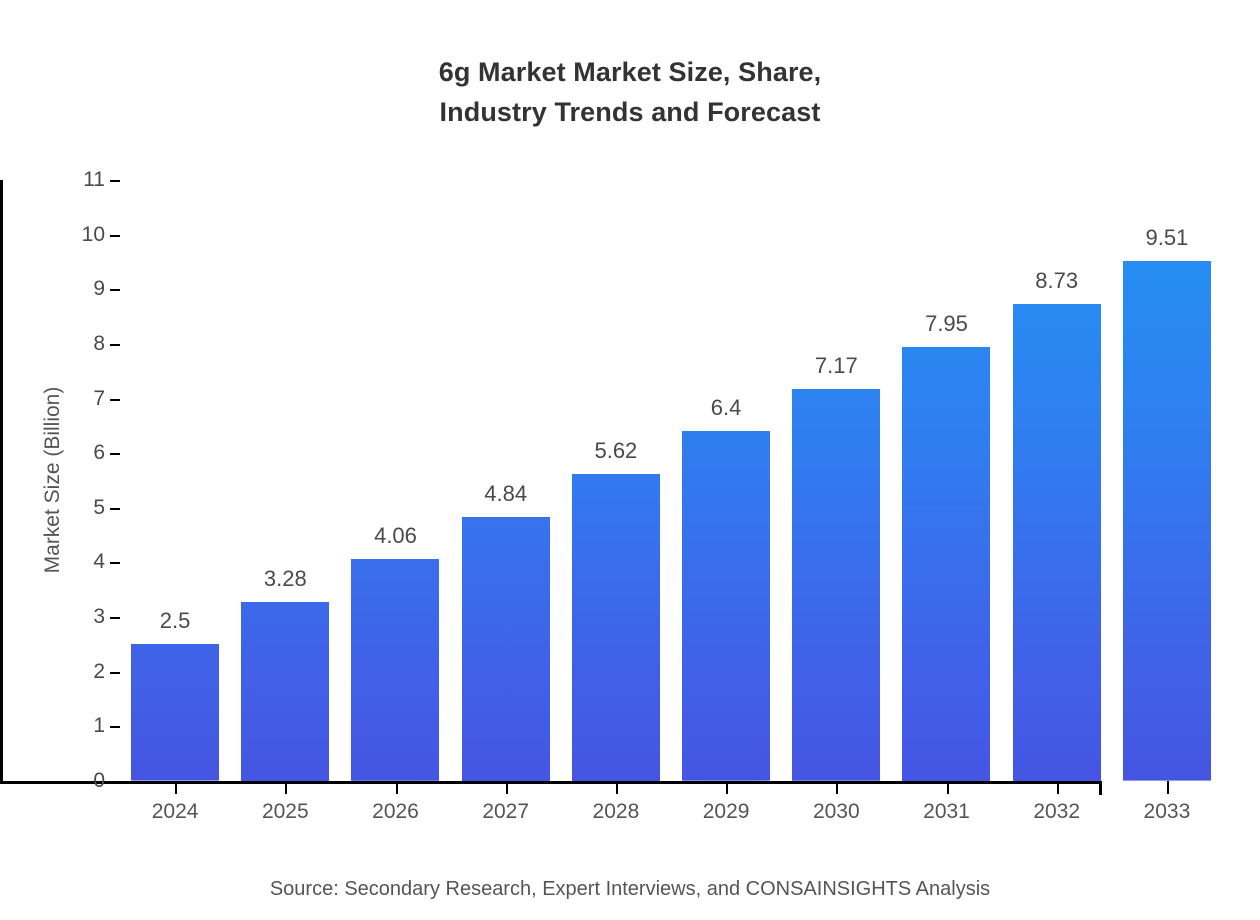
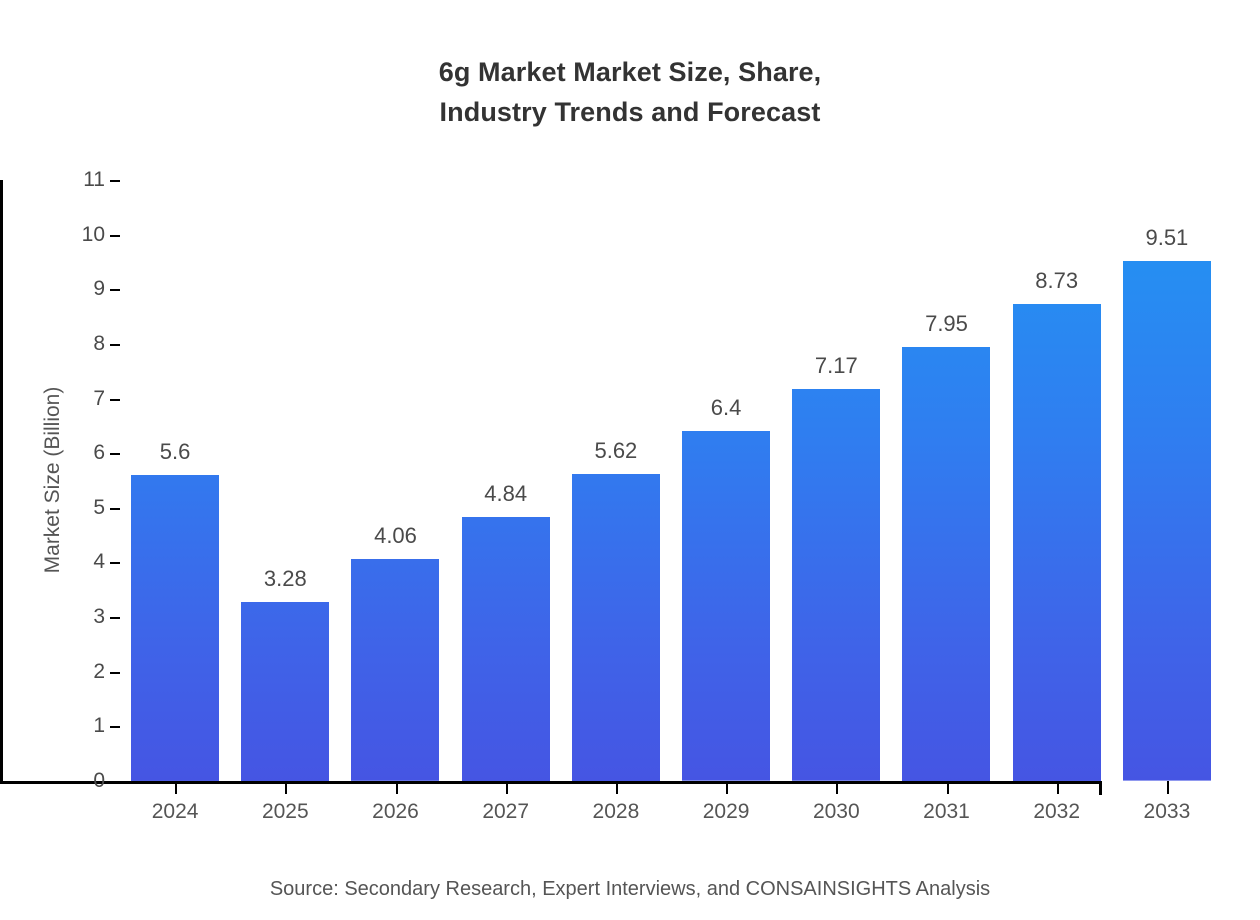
2024: 2.5 -> 5.6
